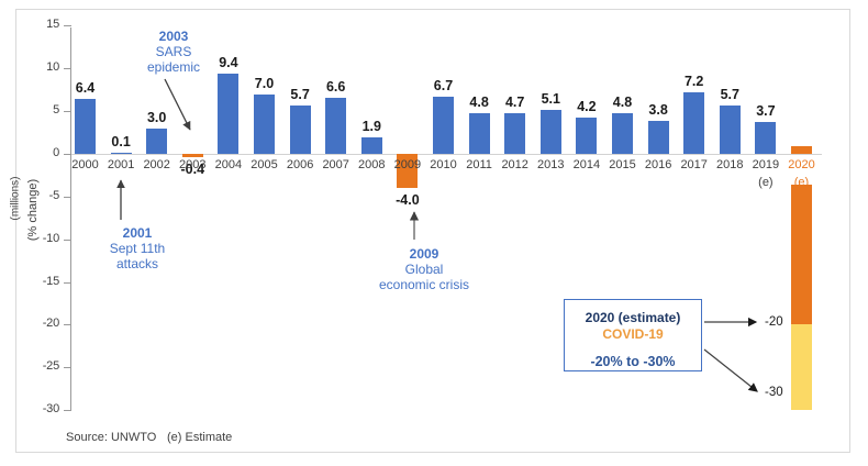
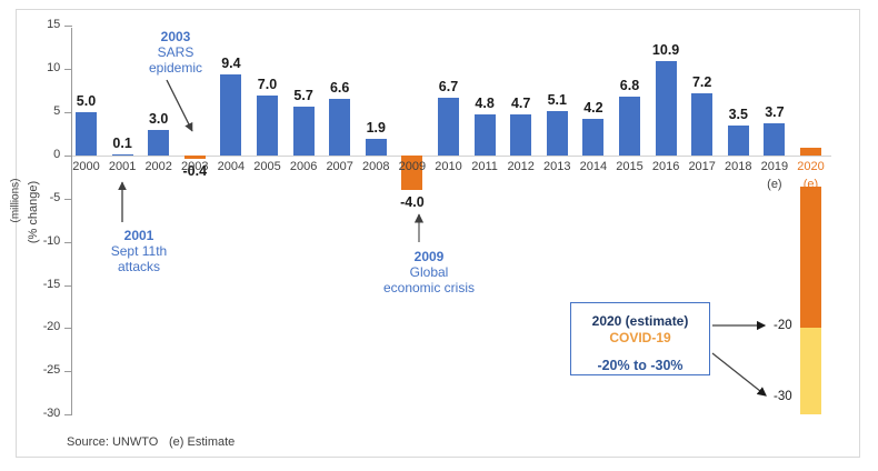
2000: 6.4 -> 5.0
2015: 4.8 -> 6.8
2016: 3.8 -> 10.9
2018: 5.7 -> 3.5
